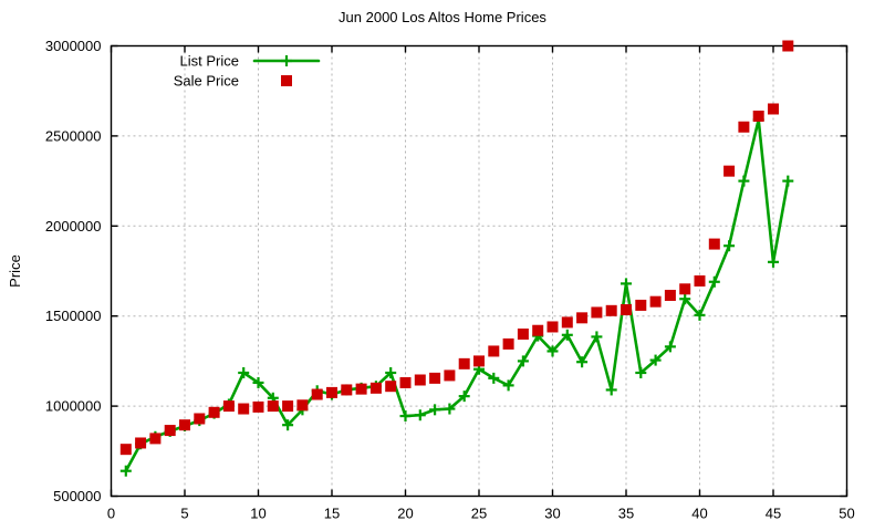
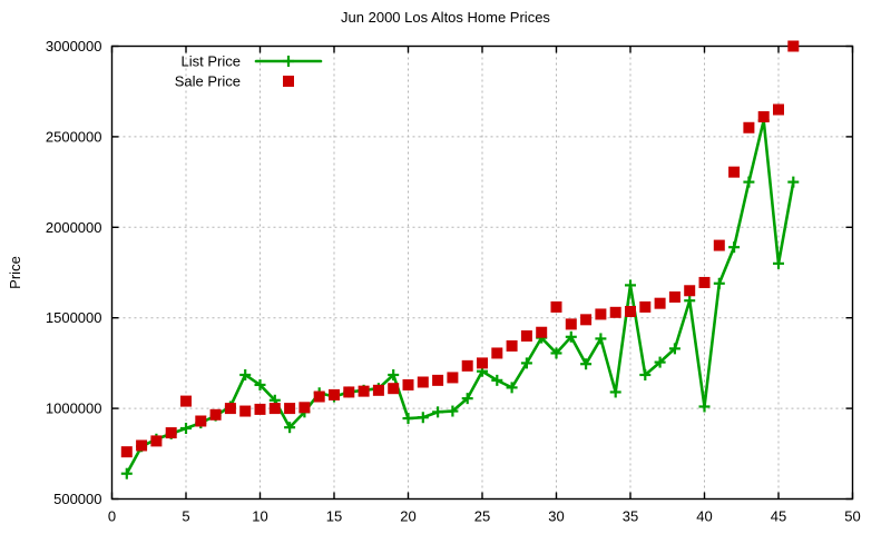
Sale Price/5: 900000 -> 1040000
Sale Price/30: 1440000 -> 1560000
List Price/40: 1500000 -> 1010000
